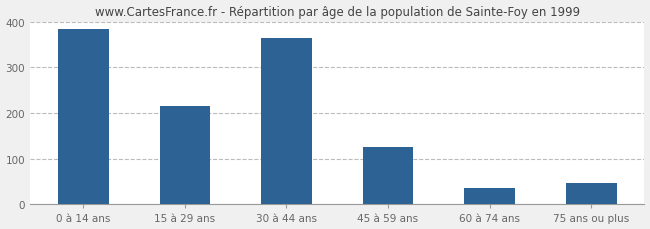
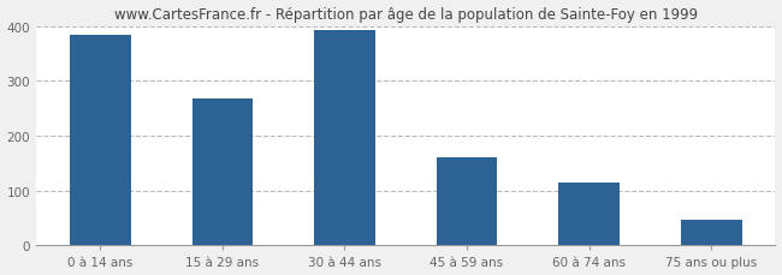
15 à 29 ans: 215 -> 267
30 à 44 ans: 365 -> 393
45 à 59 ans: 125 -> 160
60 à 74 ans: 35 -> 114
